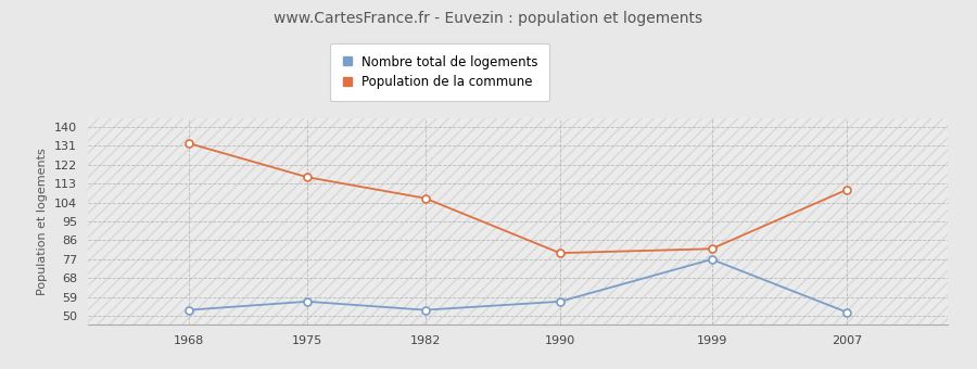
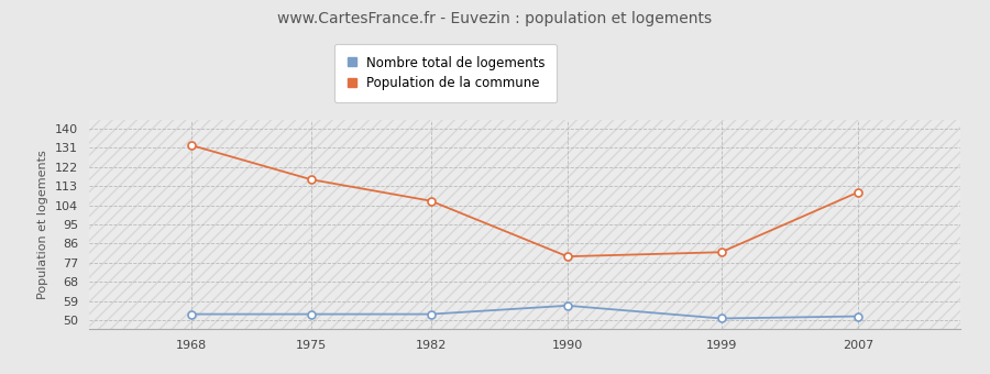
Nombre total de logements/1975: 57 -> 53
Nombre total de logements/1999: 77 -> 51
